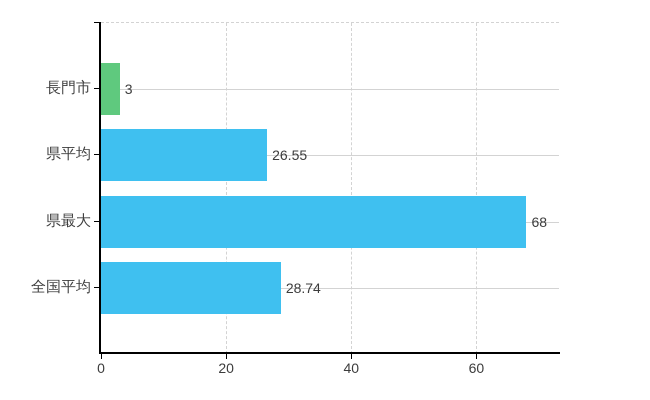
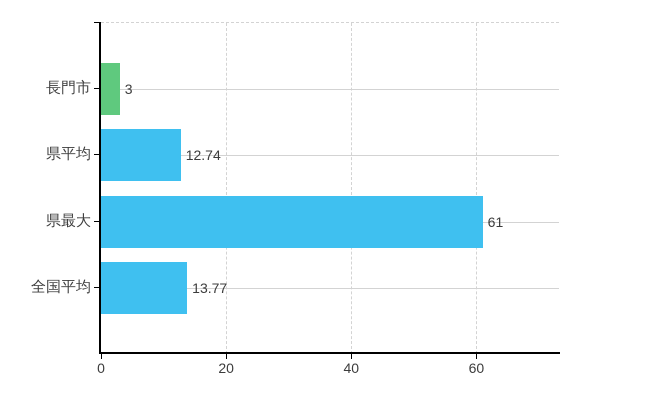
県平均: 26.55 -> 12.74
県最大: 68 -> 61
全国平均: 28.74 -> 13.77
